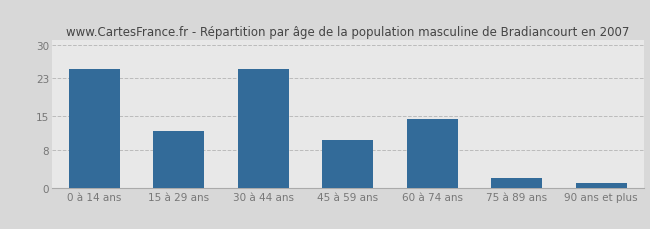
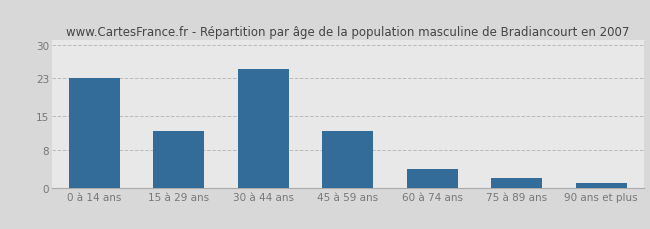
0 à 14 ans: 25.0 -> 23.0
45 à 59 ans: 10.0 -> 12.0
60 à 74 ans: 14.5 -> 4.0
